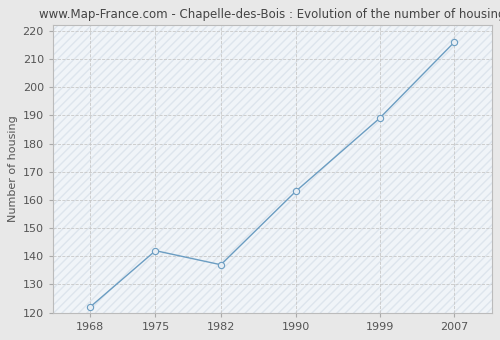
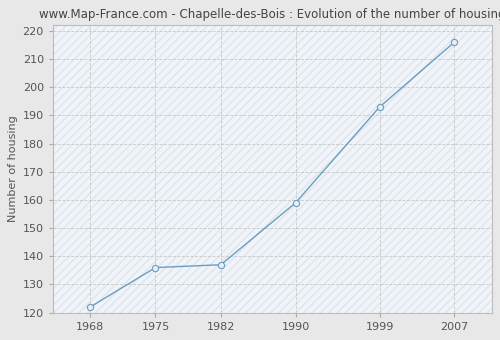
1975: 142 -> 136
1990: 163 -> 159
1999: 189 -> 193
